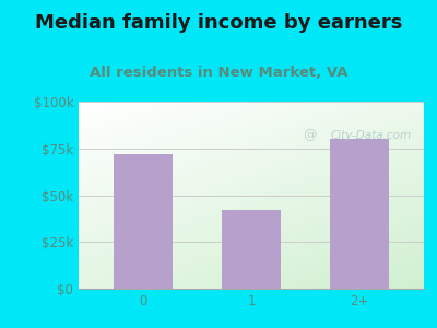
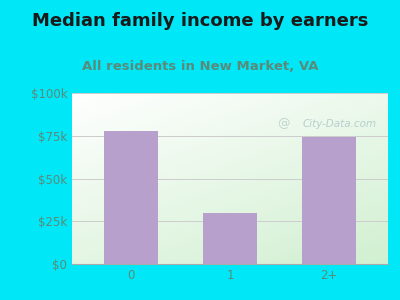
0: $72k -> $78k
1: $42k -> $30k
2+: $80k -> $74k
